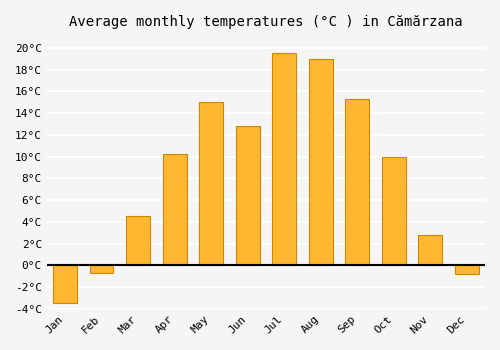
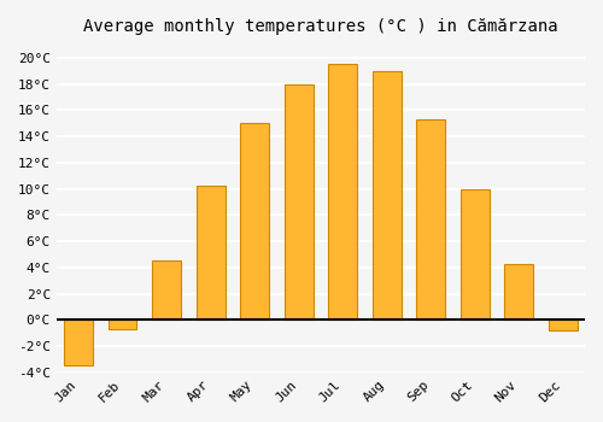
Jun: 12.8°C -> 18.0°C
Nov: 2.8°C -> 4.3°C
